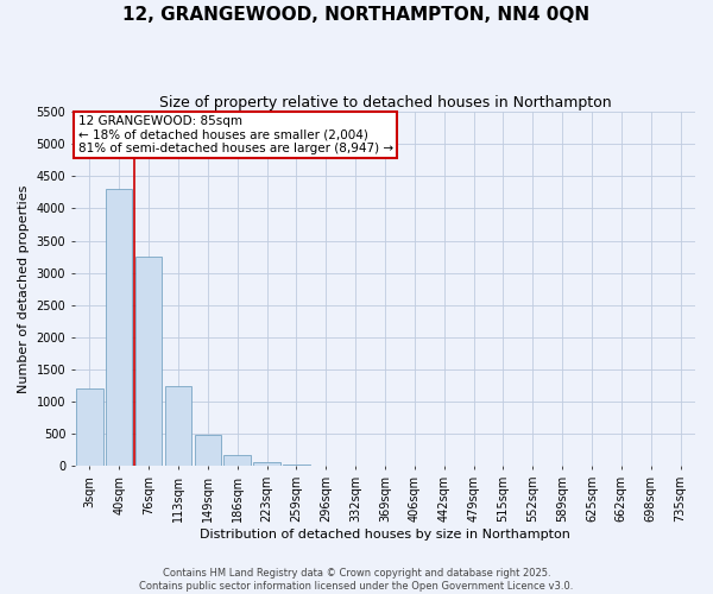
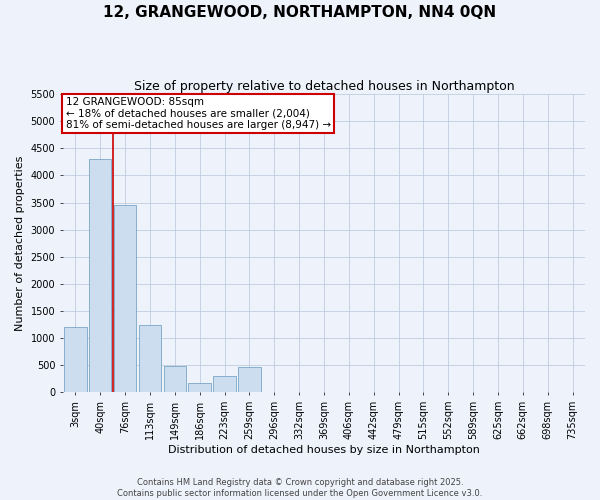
76sqm: 3250 -> 3460
223sqm: 70 -> 300
259sqm: 30 -> 460
